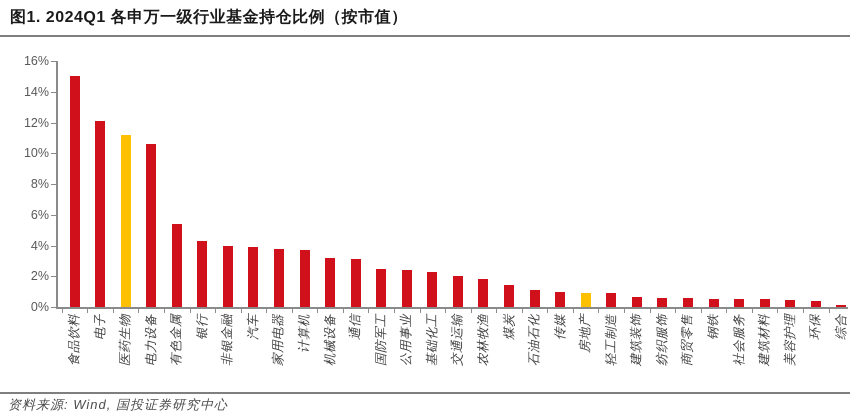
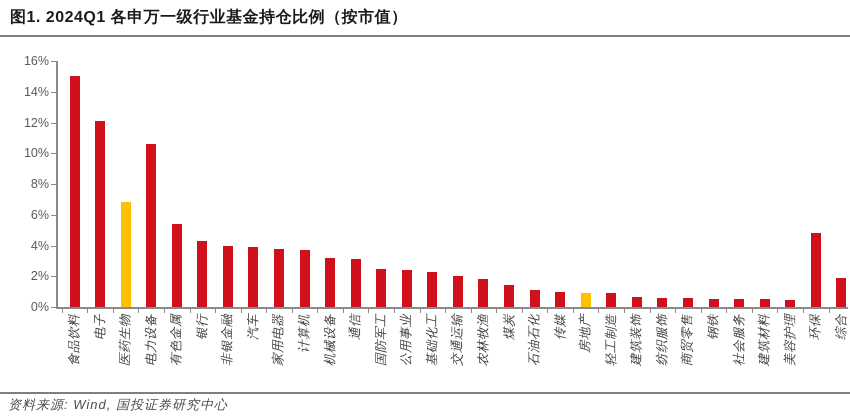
医药生物: 11.2% -> 6.8%
环保: 0.4% -> 4.8%
综合: 0.1% -> 1.9%
